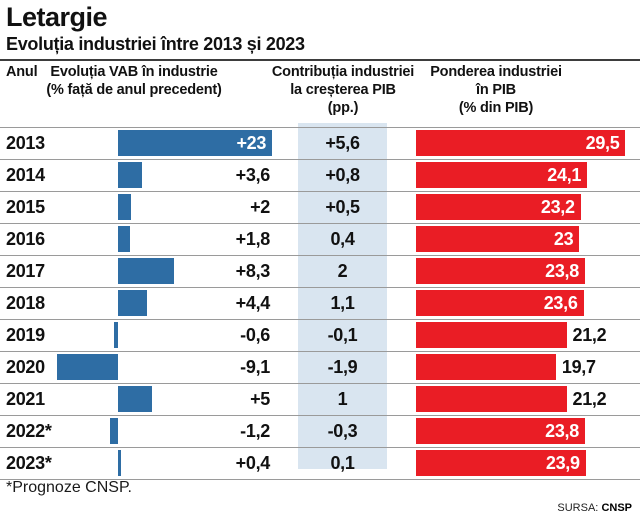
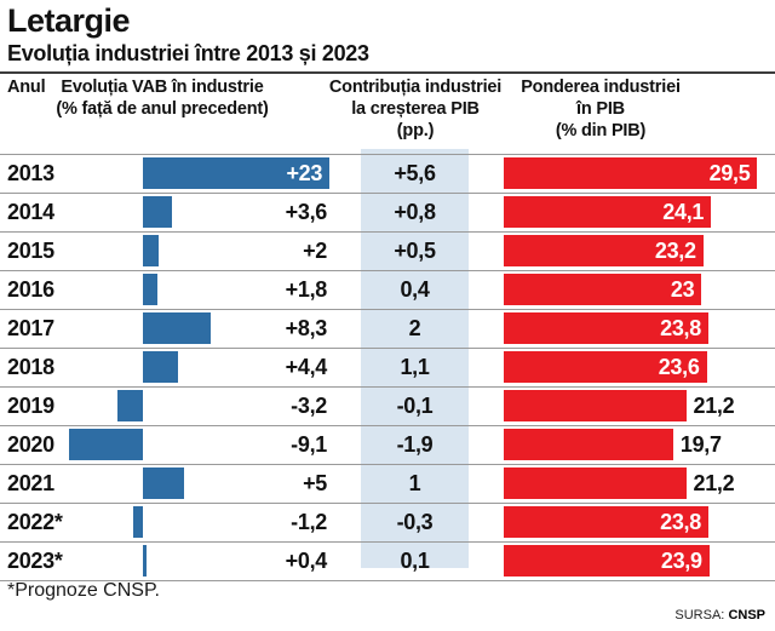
Evoluția VAB în industrie (% față de anul precedent)/2019: -0,6 -> -3,2
